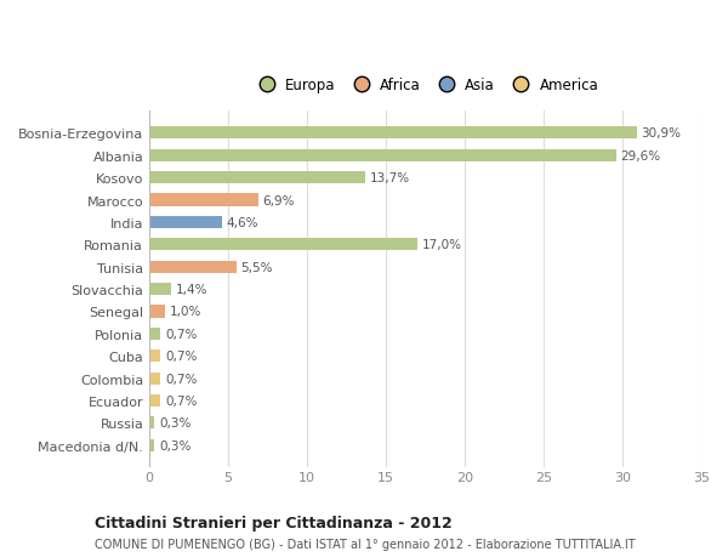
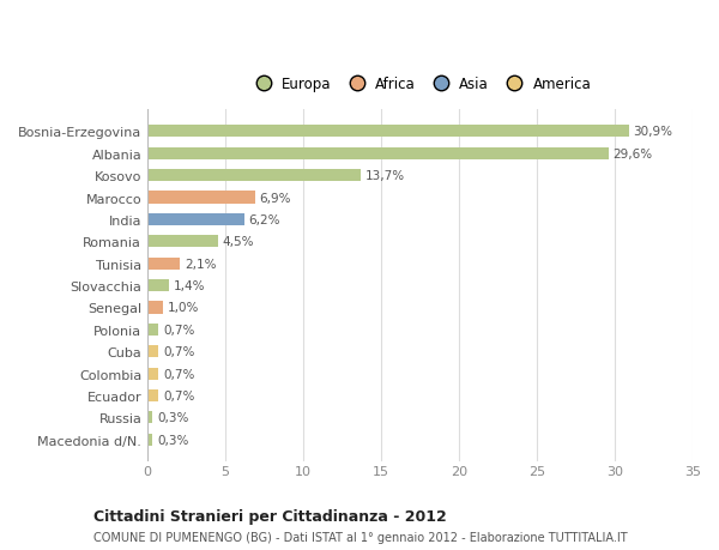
India: 4,6% -> 6,2%
Romania: 17,0% -> 4,5%
Tunisia: 5,5% -> 2,1%
